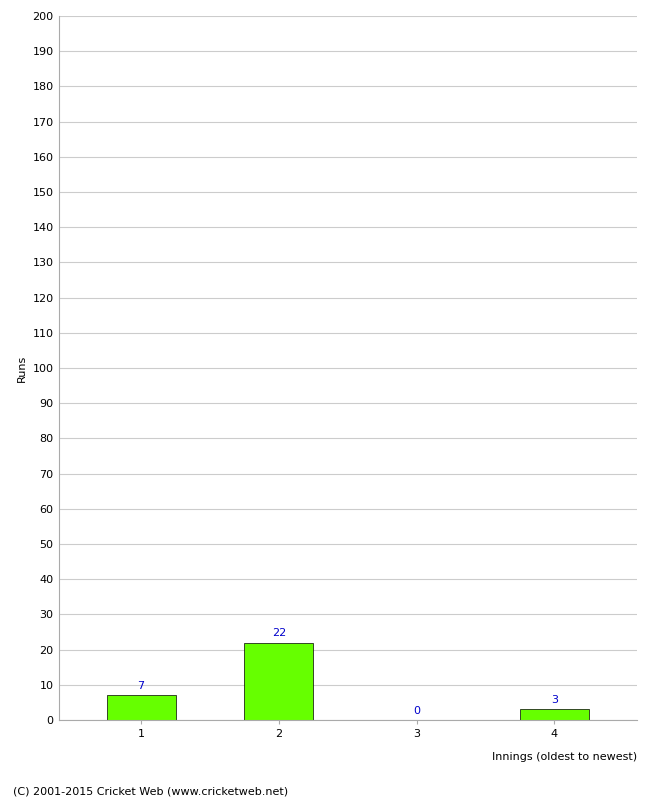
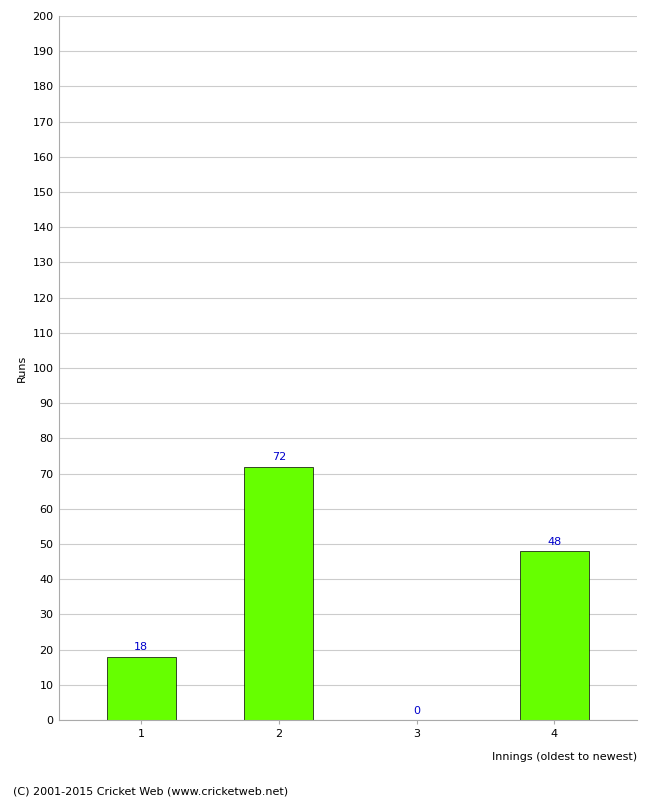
1: 7 -> 18
2: 22 -> 72
4: 3 -> 48
